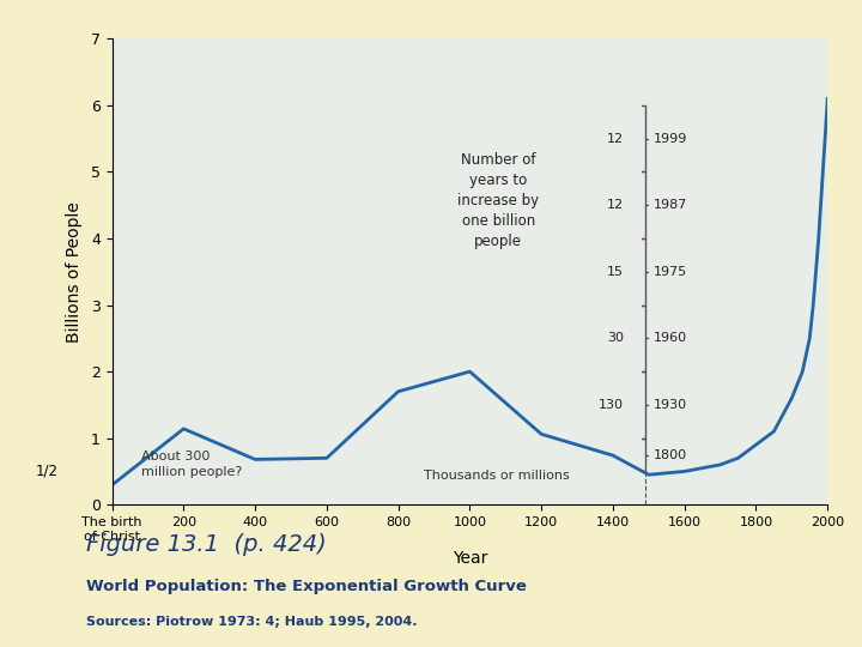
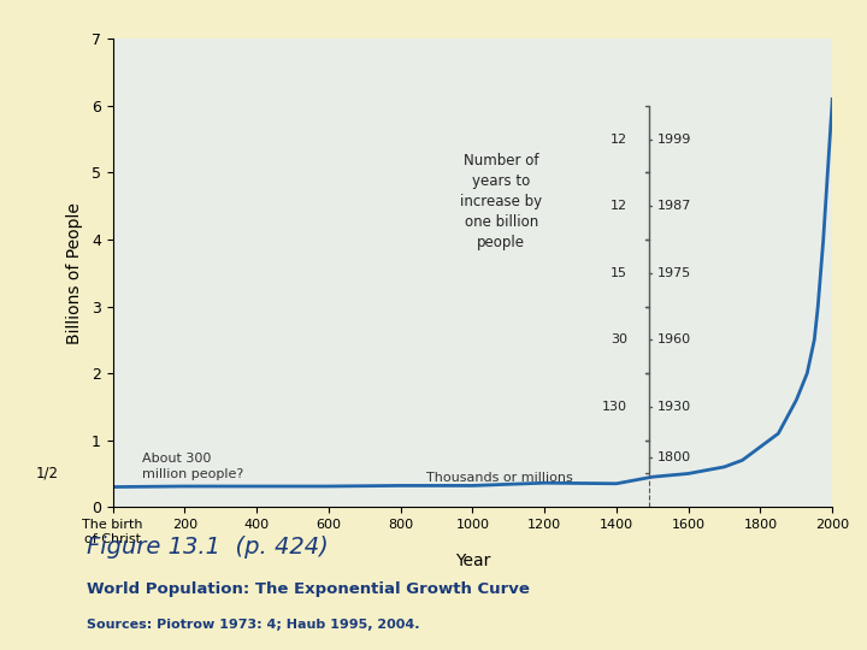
200: 1.14 -> 0.31
400: 0.68 -> 0.31
600: 0.70 -> 0.31
800: 1.70 -> 0.32
1000: 2.00 -> 0.32
1200: 1.06 -> 0.36
1400: 0.74 -> 0.35
